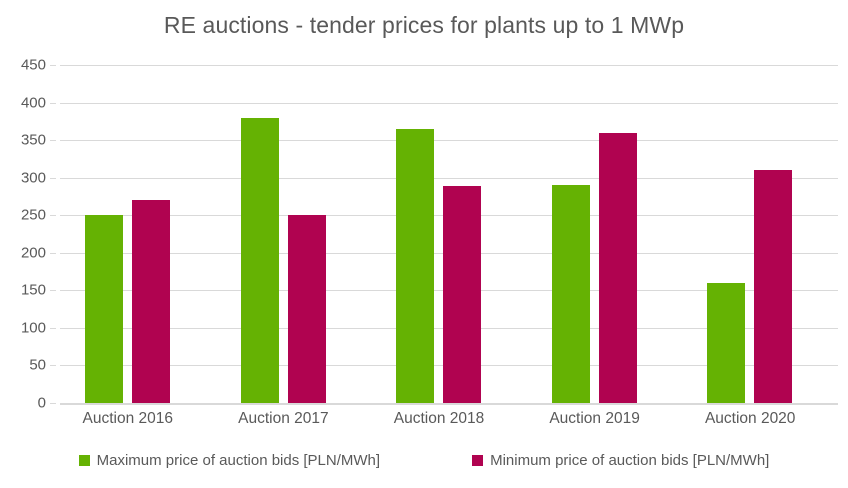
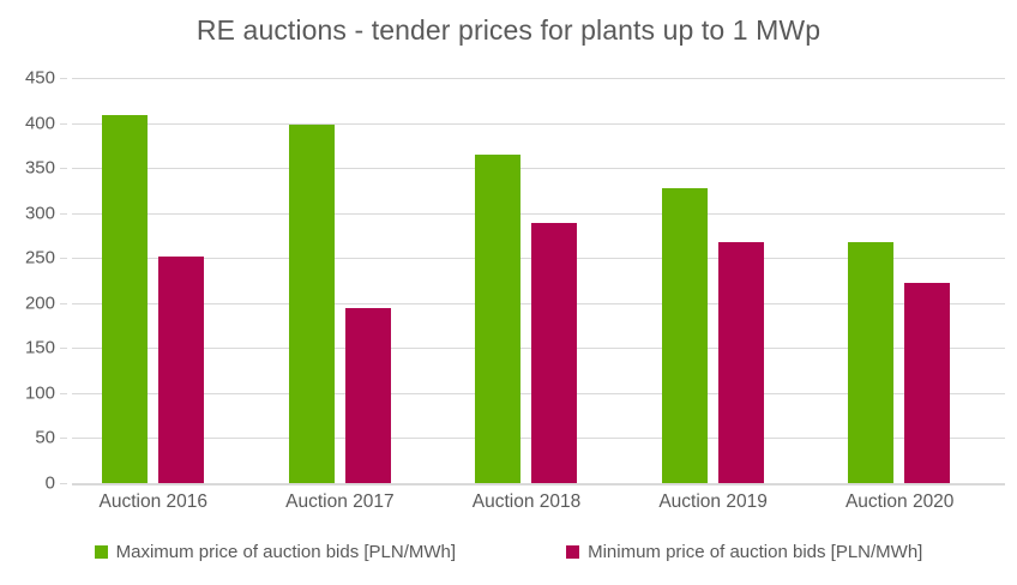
Maximum price of auction bids [PLN/MWh]/Auction 2016: 250 -> 410
Minimum price of auction bids [PLN/MWh]/Auction 2016: 270 -> 250
Maximum price of auction bids [PLN/MWh]/Auction 2017: 380 -> 400
Minimum price of auction bids [PLN/MWh]/Auction 2017: 250 -> 190
Maximum price of auction bids [PLN/MWh]/Auction 2019: 290 -> 330
Minimum price of auction bids [PLN/MWh]/Auction 2019: 360 -> 270
Maximum price of auction bids [PLN/MWh]/Auction 2020: 160 -> 270
Minimum price of auction bids [PLN/MWh]/Auction 2020: 310 -> 220
